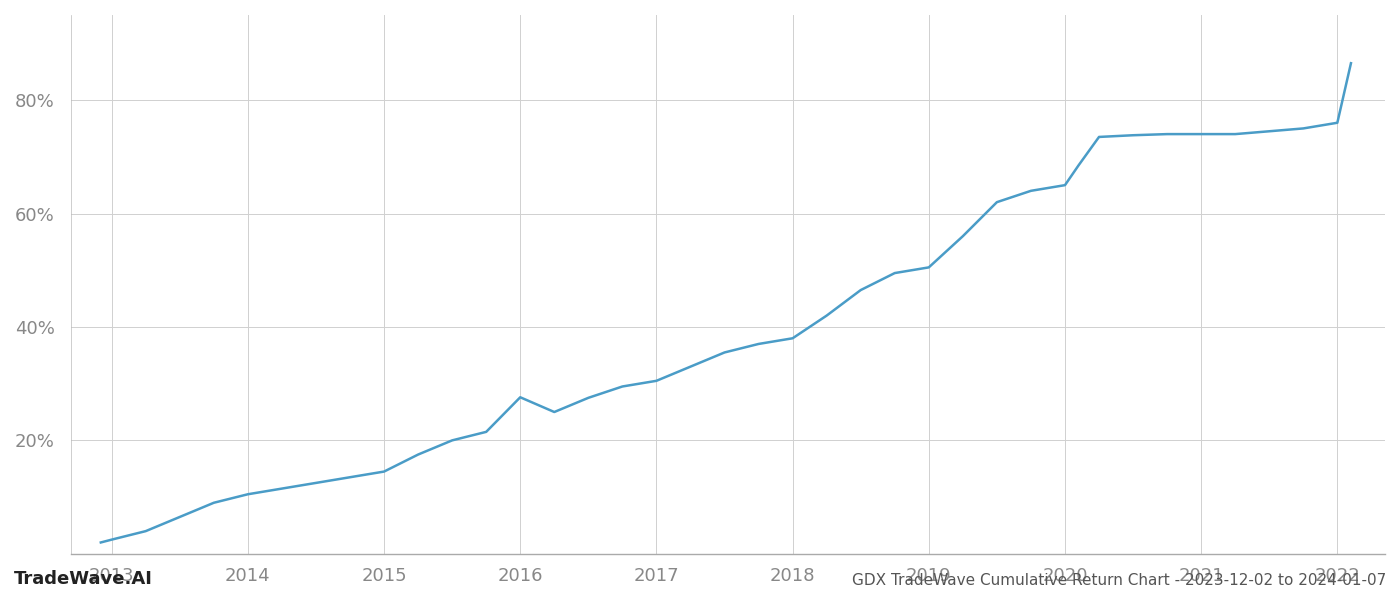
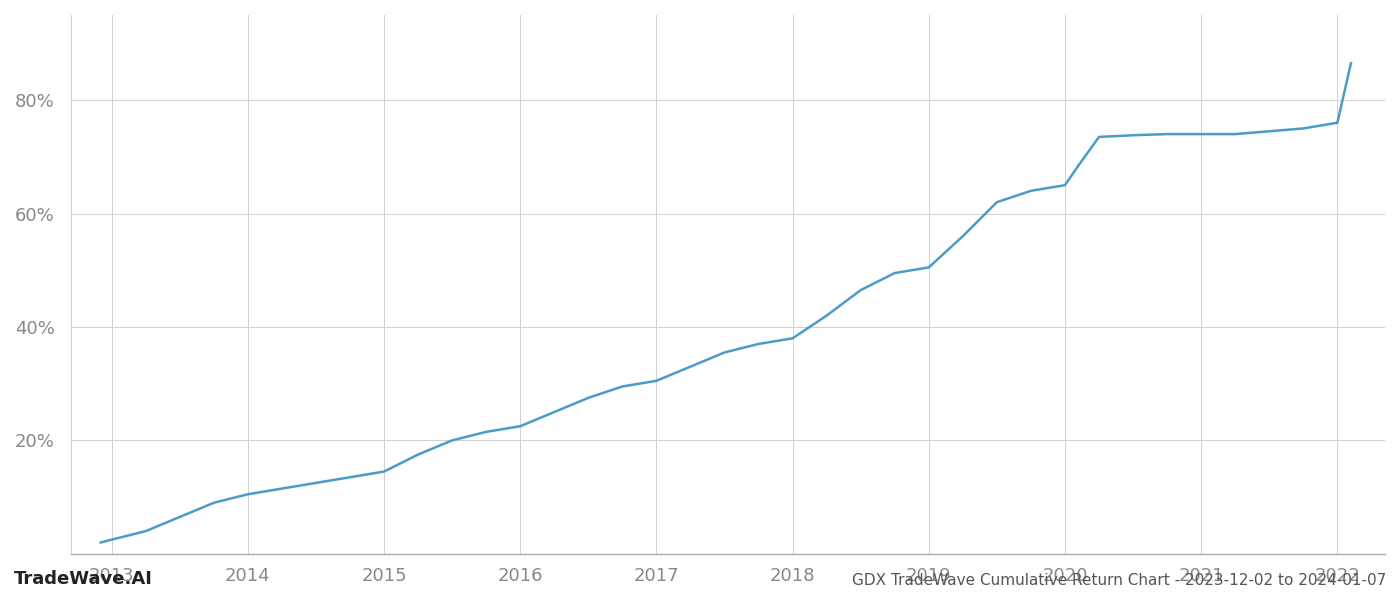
2016: 27.6% -> 22.5%
